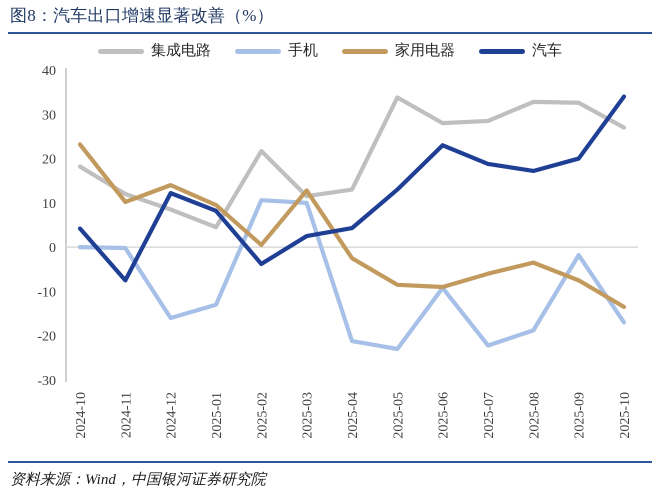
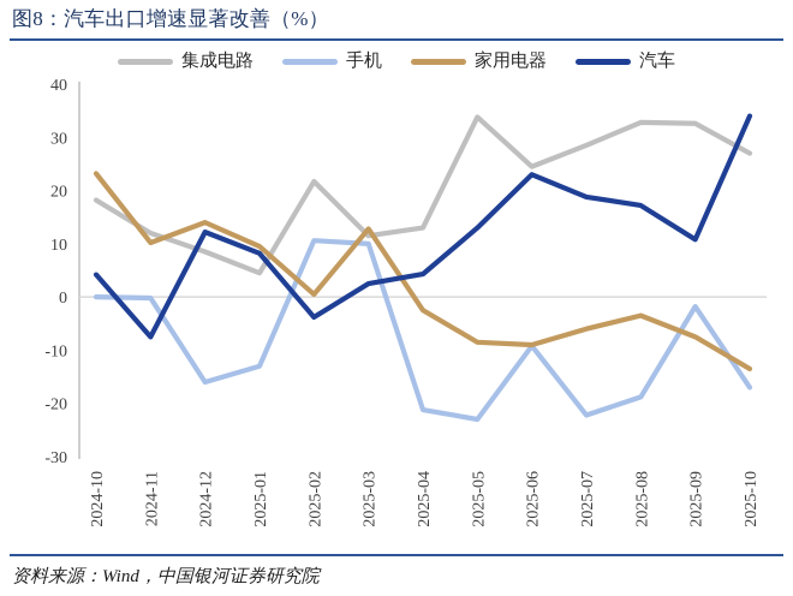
集成电路/2025-06: 28 -> 24
汽车/2025-09: 20 -> 11
